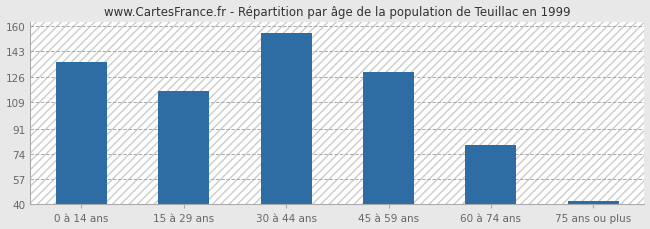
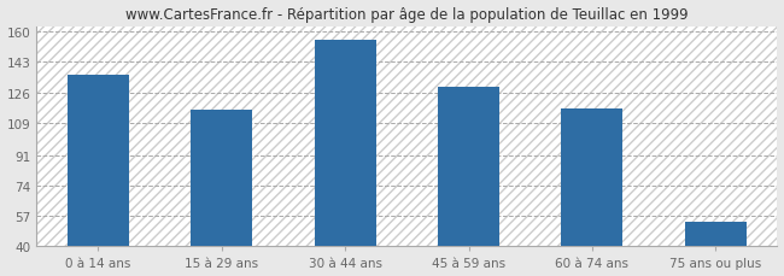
60 à 74 ans: 80 -> 117
75 ans ou plus: 42 -> 54
